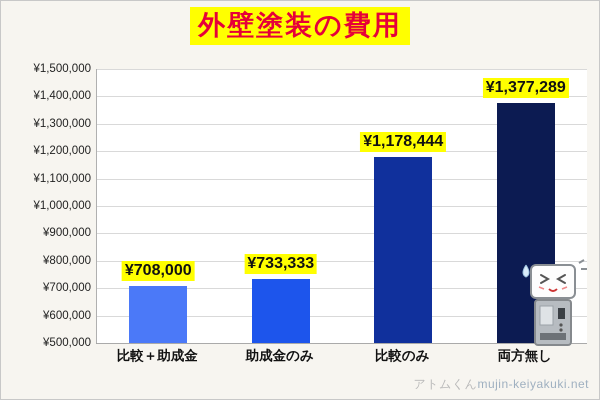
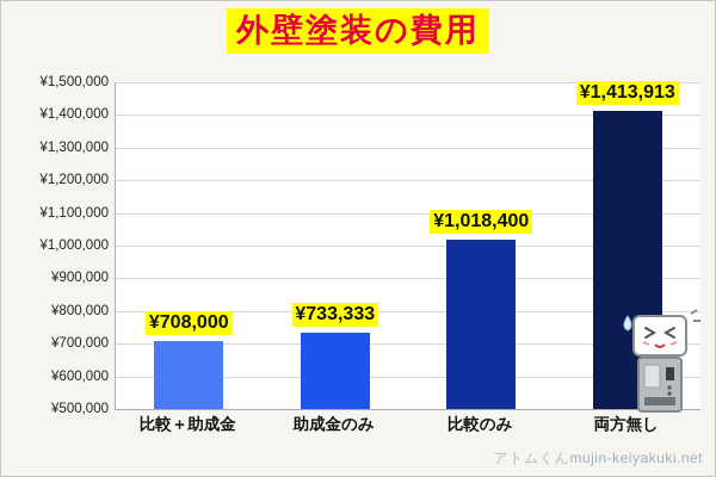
比較のみ: ¥1,178,444 -> ¥1,018,400
両方無し: ¥1,377,289 -> ¥1,413,913
